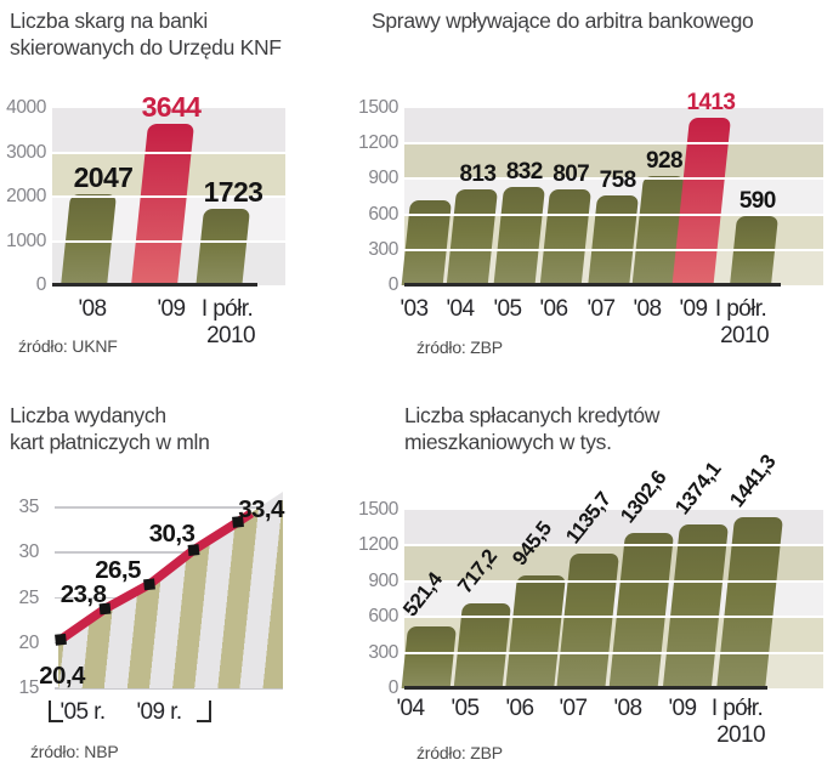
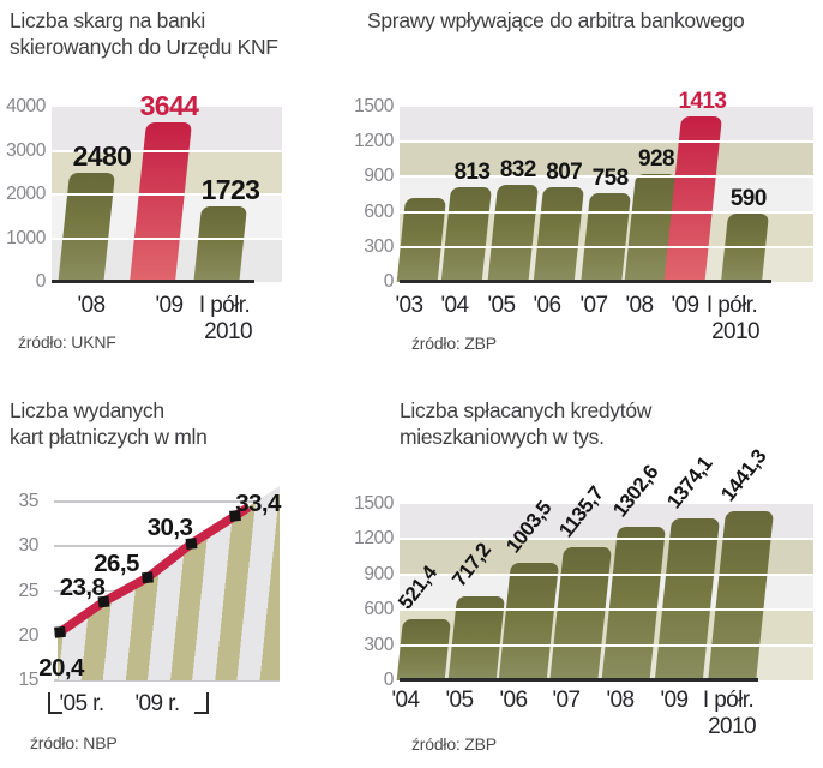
Liczba skarg na banki skierowanych do Urzędu KNF/'08: 2047 -> 2480
Liczba spłacanych kredytów mieszkaniowych w tys./'06: 945,5 -> 1003,5
